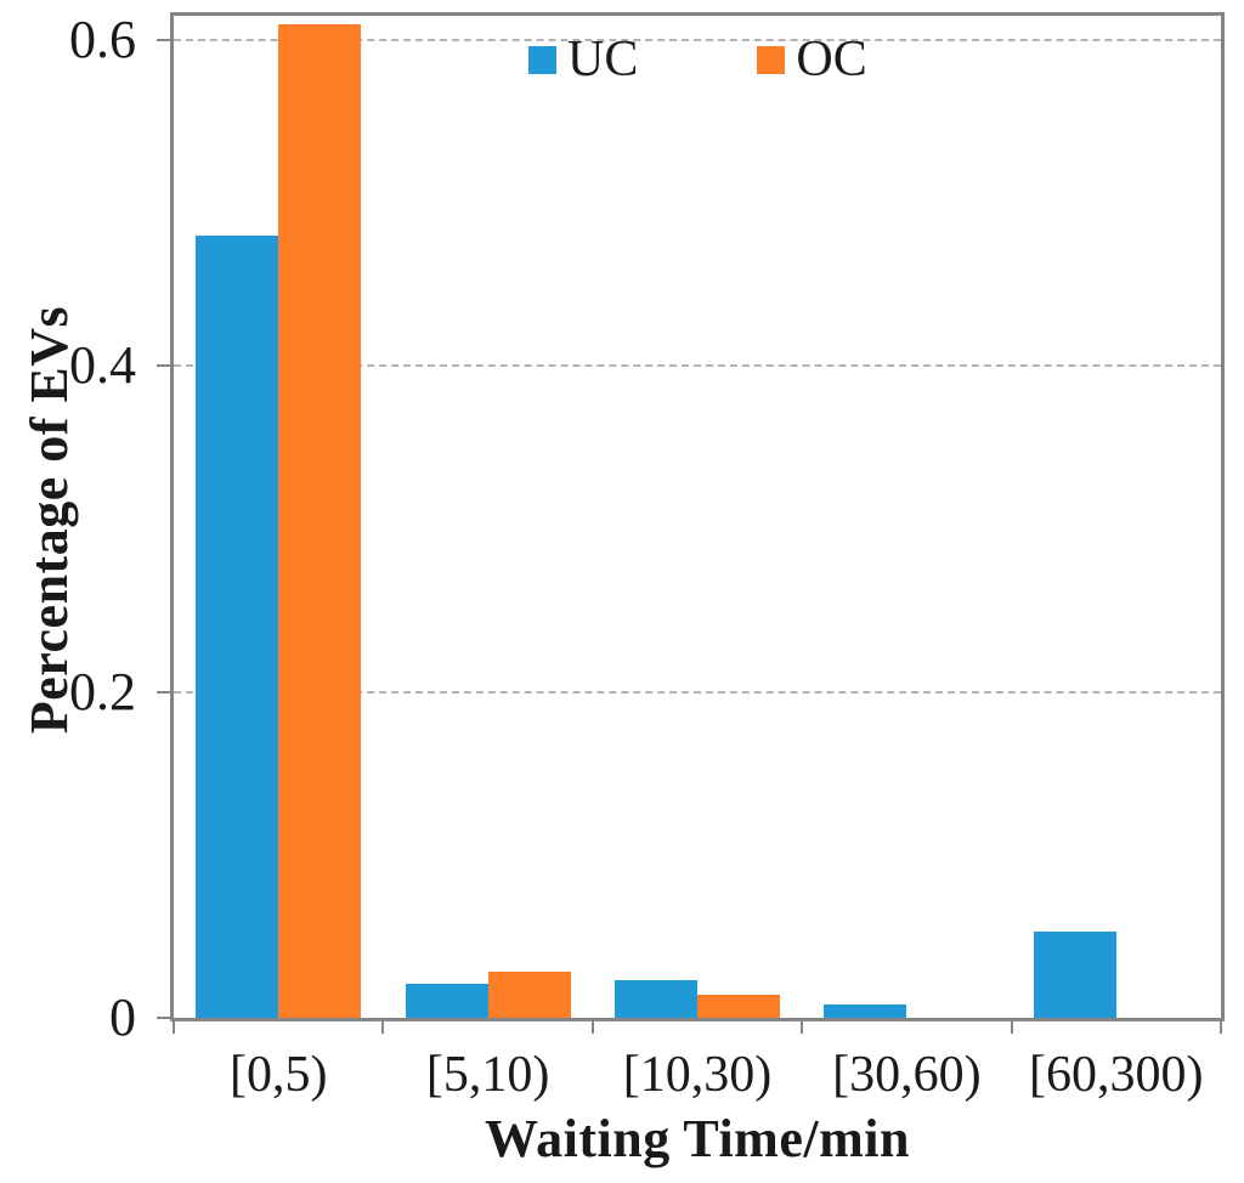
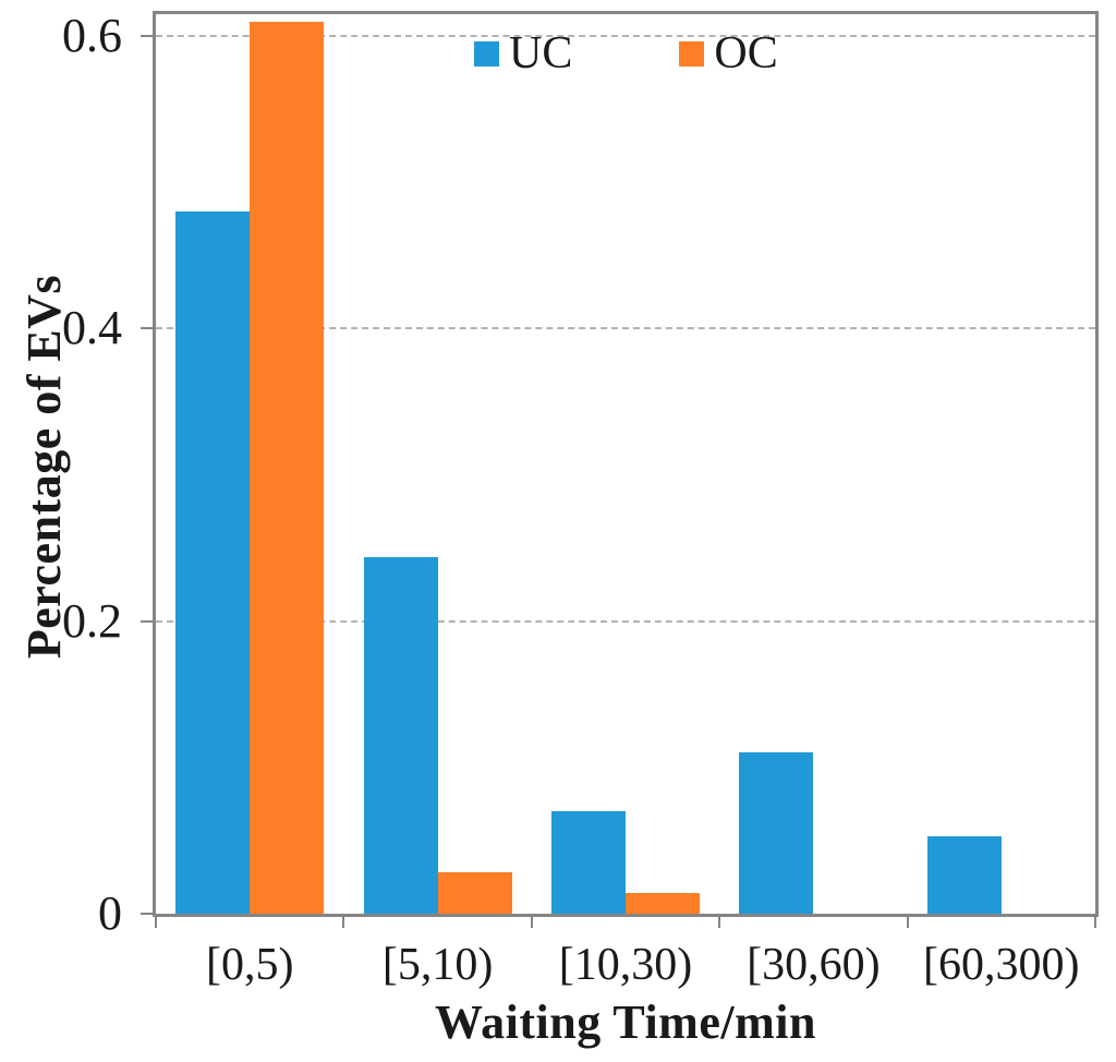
UC/[5,10): 0.021 -> 0.244
UC/[10,30): 0.023 -> 0.070
UC/[30,60): 0.008 -> 0.110
